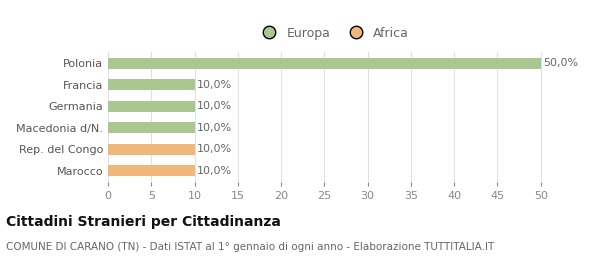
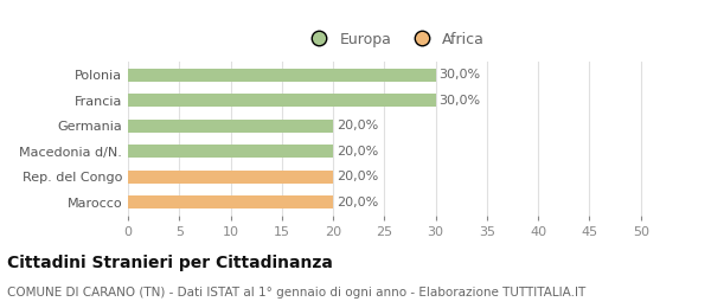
Polonia: 50,0% -> 30,0%
Francia: 10,0% -> 30,0%
Germania: 10,0% -> 20,0%
Macedonia d/N.: 10,0% -> 20,0%
Rep. del Congo: 10,0% -> 20,0%
Marocco: 10,0% -> 20,0%
